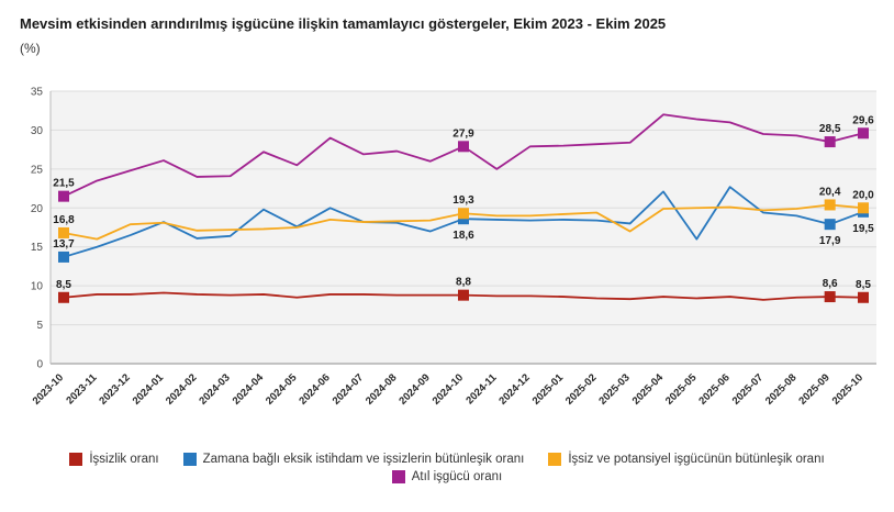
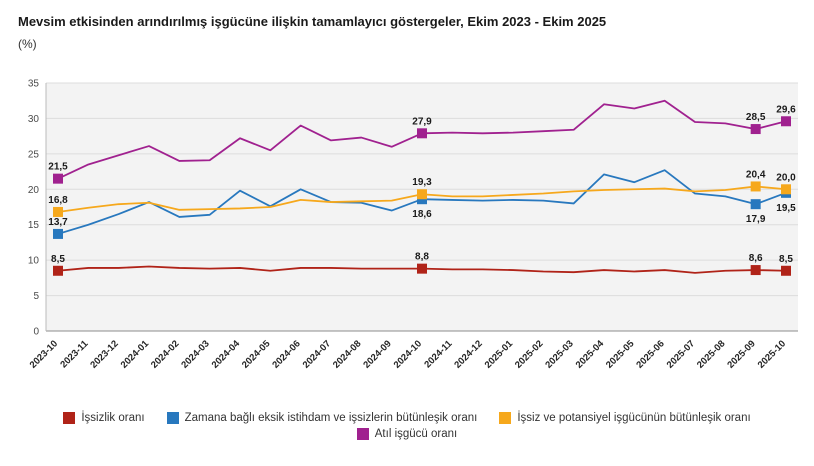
İşsiz ve potansiyel işgücünün bütünleşik oranı/2023-11: 16 -> 17
Atıl işgücü oranı/2024-11: 25 -> 28
İşsiz ve potansiyel işgücünün bütünleşik oranı/2025-03: 17 -> 20
Zamana bağlı eksik istihdam ve işsizlerin bütünleşik oranı/2025-05: 16 -> 21
Atıl işgücü oranı/2025-06: 31 -> 32
